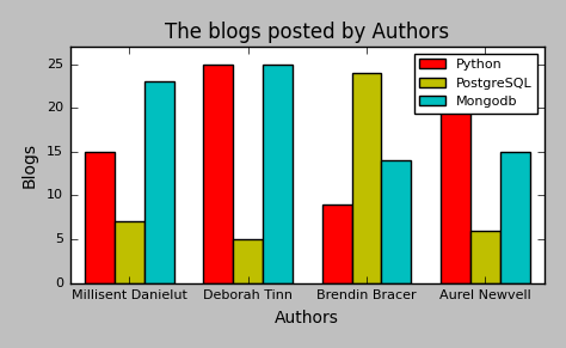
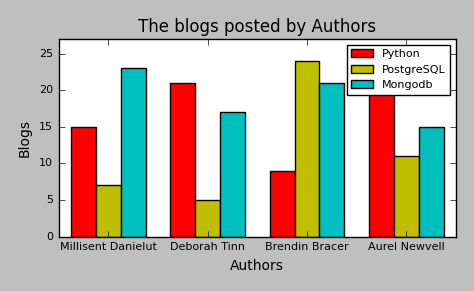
Python/Deborah Tinn: 25 -> 21
Mongodb/Deborah Tinn: 25 -> 17
Mongodb/Brendin Bracer: 14 -> 21
PostgreSQL/Aurel Newvell: 6 -> 11
